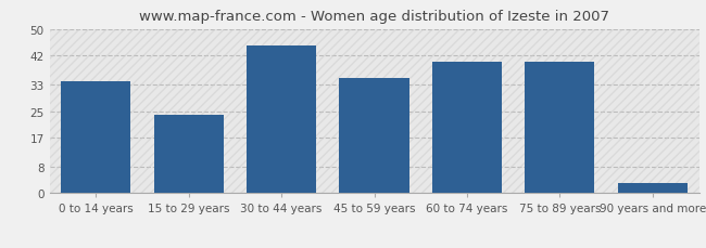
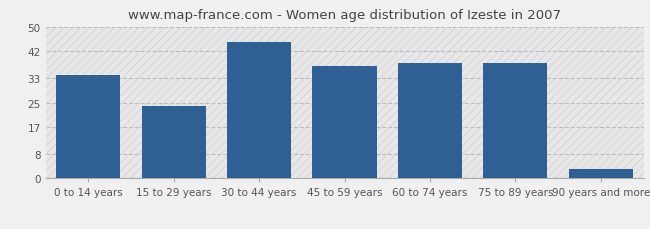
45 to 59 years: 35 -> 37
60 to 74 years: 40 -> 38
75 to 89 years: 40 -> 38
